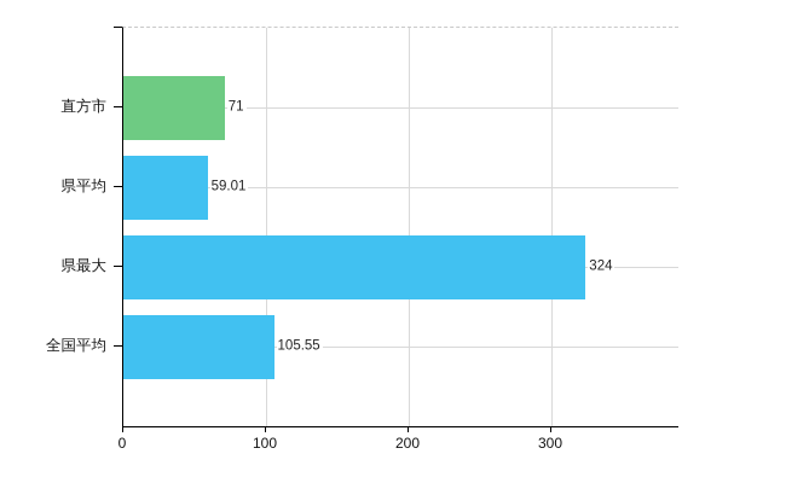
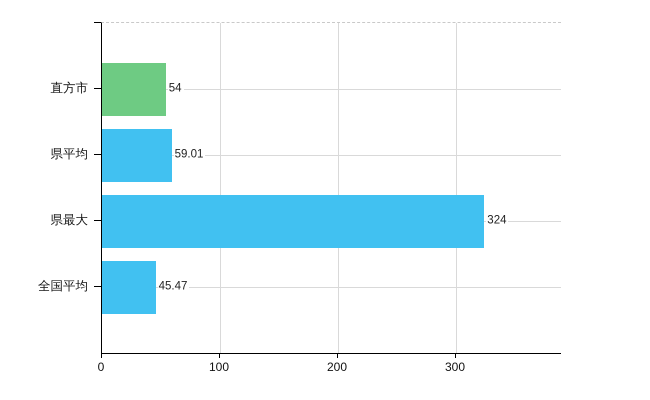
直方市: 71 -> 54
全国平均: 105.55 -> 45.47
